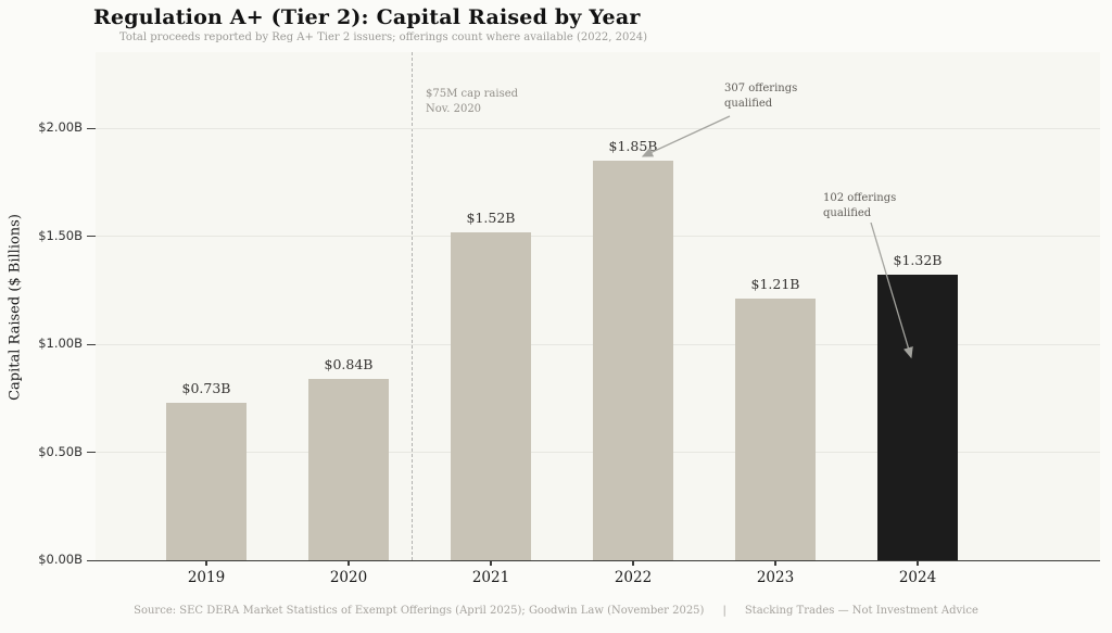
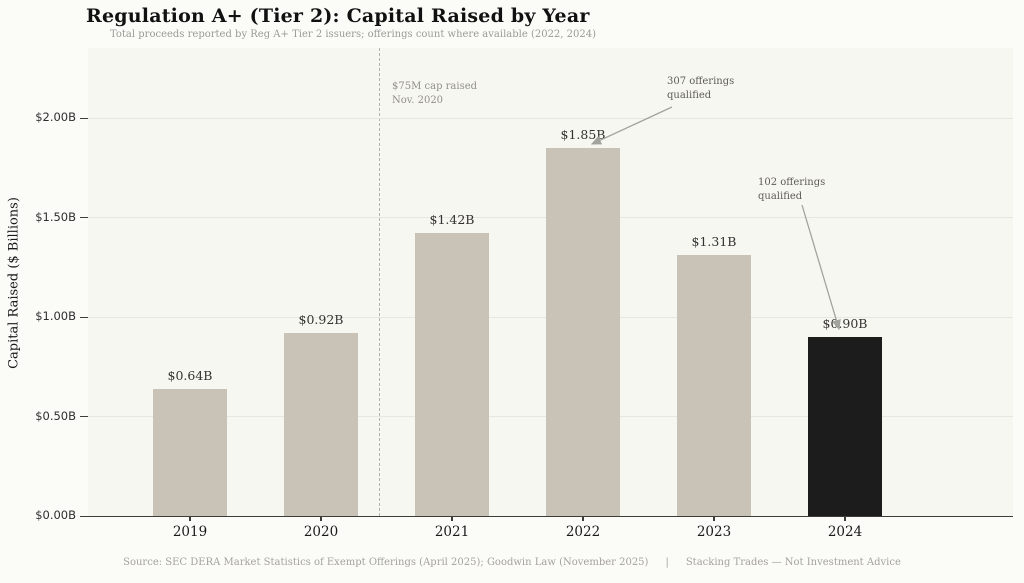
2019: $0.73B -> $0.64B
2020: $0.84B -> $0.92B
2021: $1.52B -> $1.42B
2023: $1.21B -> $1.31B
2024: $1.32B -> $0.90B
